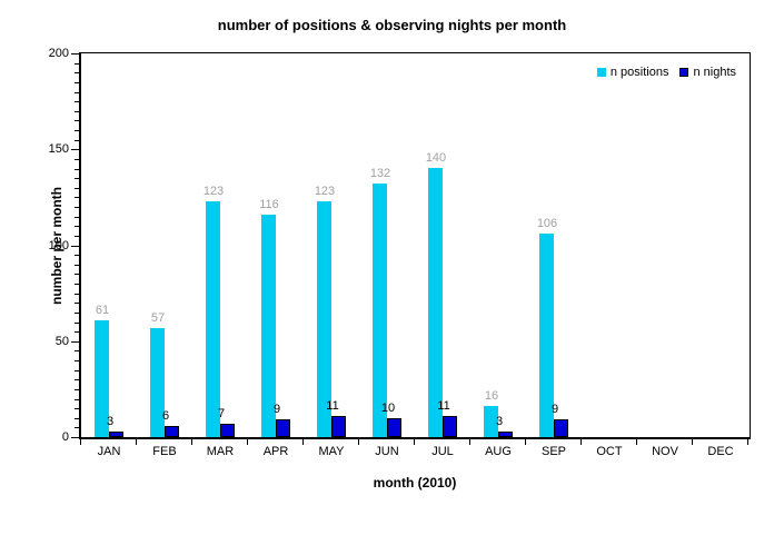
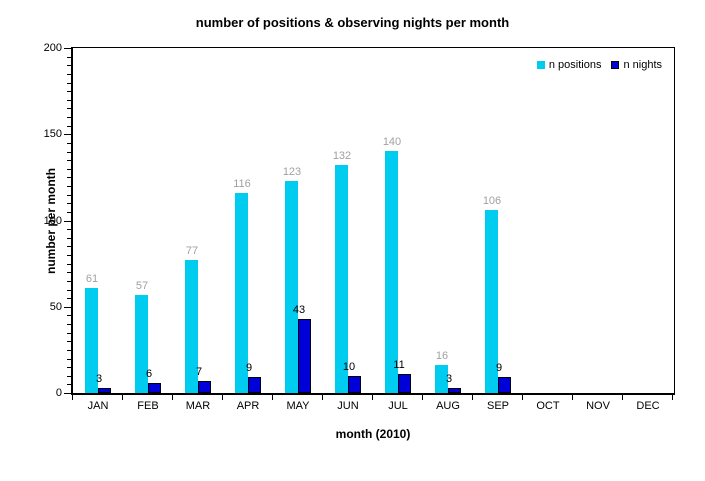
n positions/MAR: 123 -> 77
n nights/MAY: 11 -> 43
